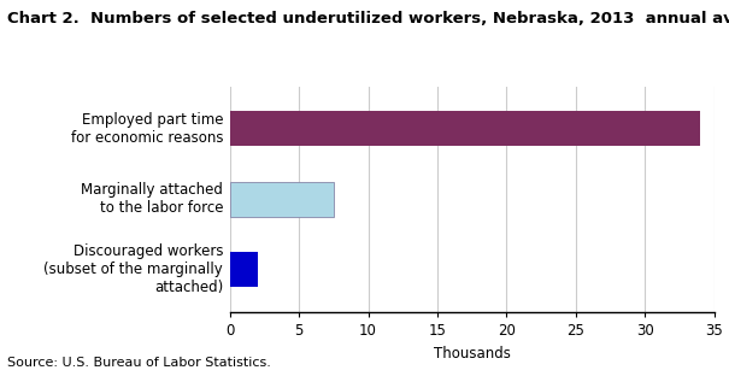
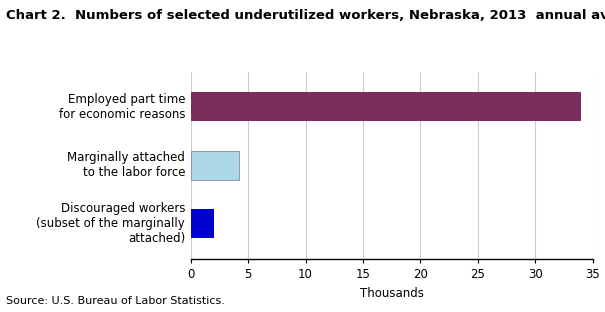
Marginally attached to the labor force: 7.5 -> 4.2
